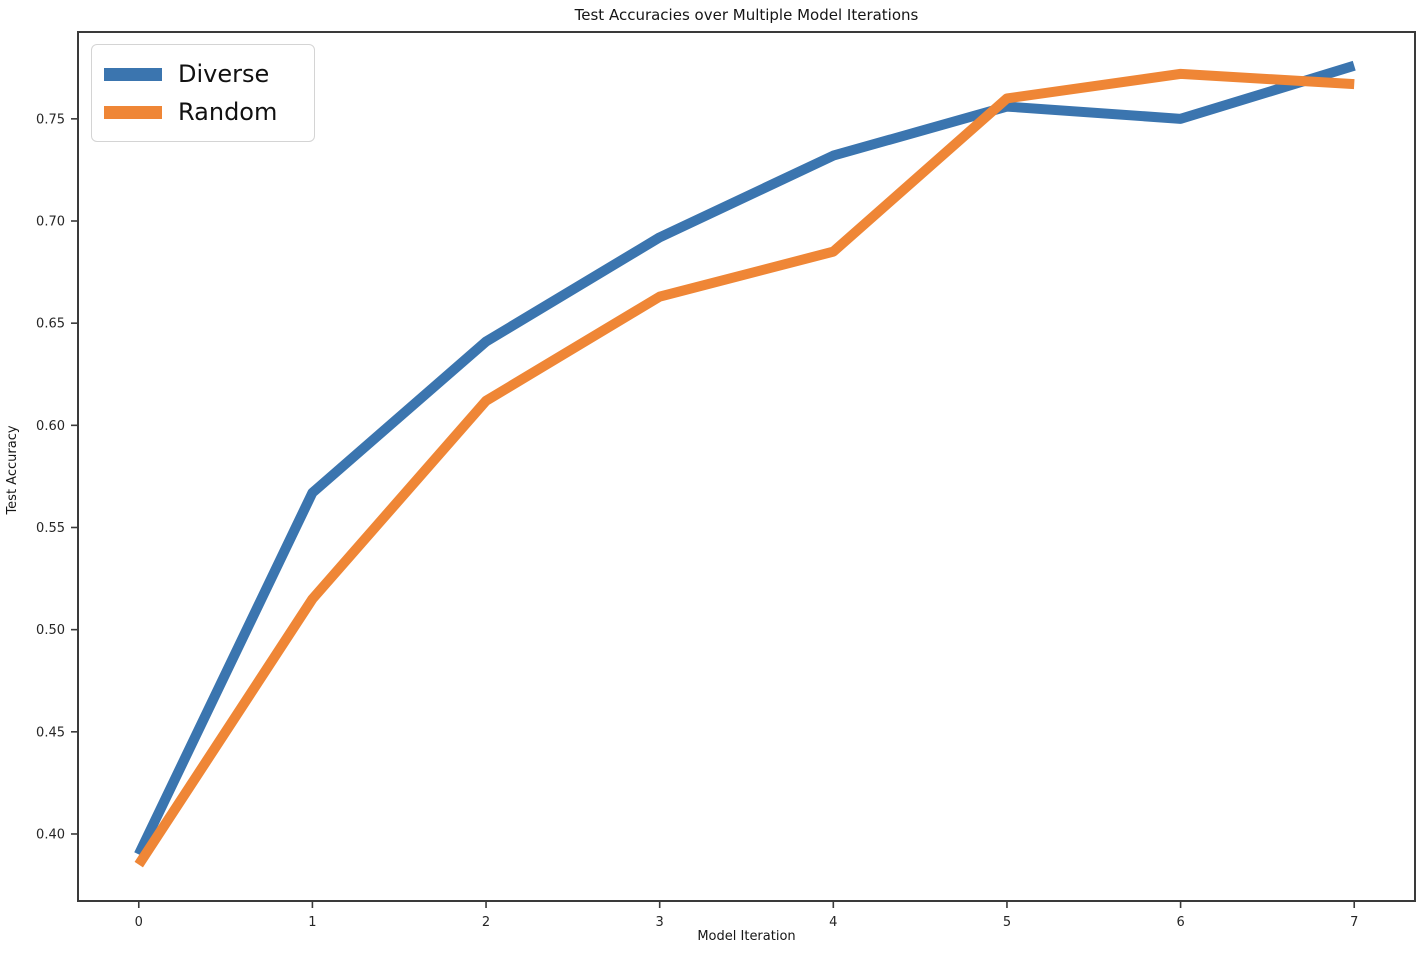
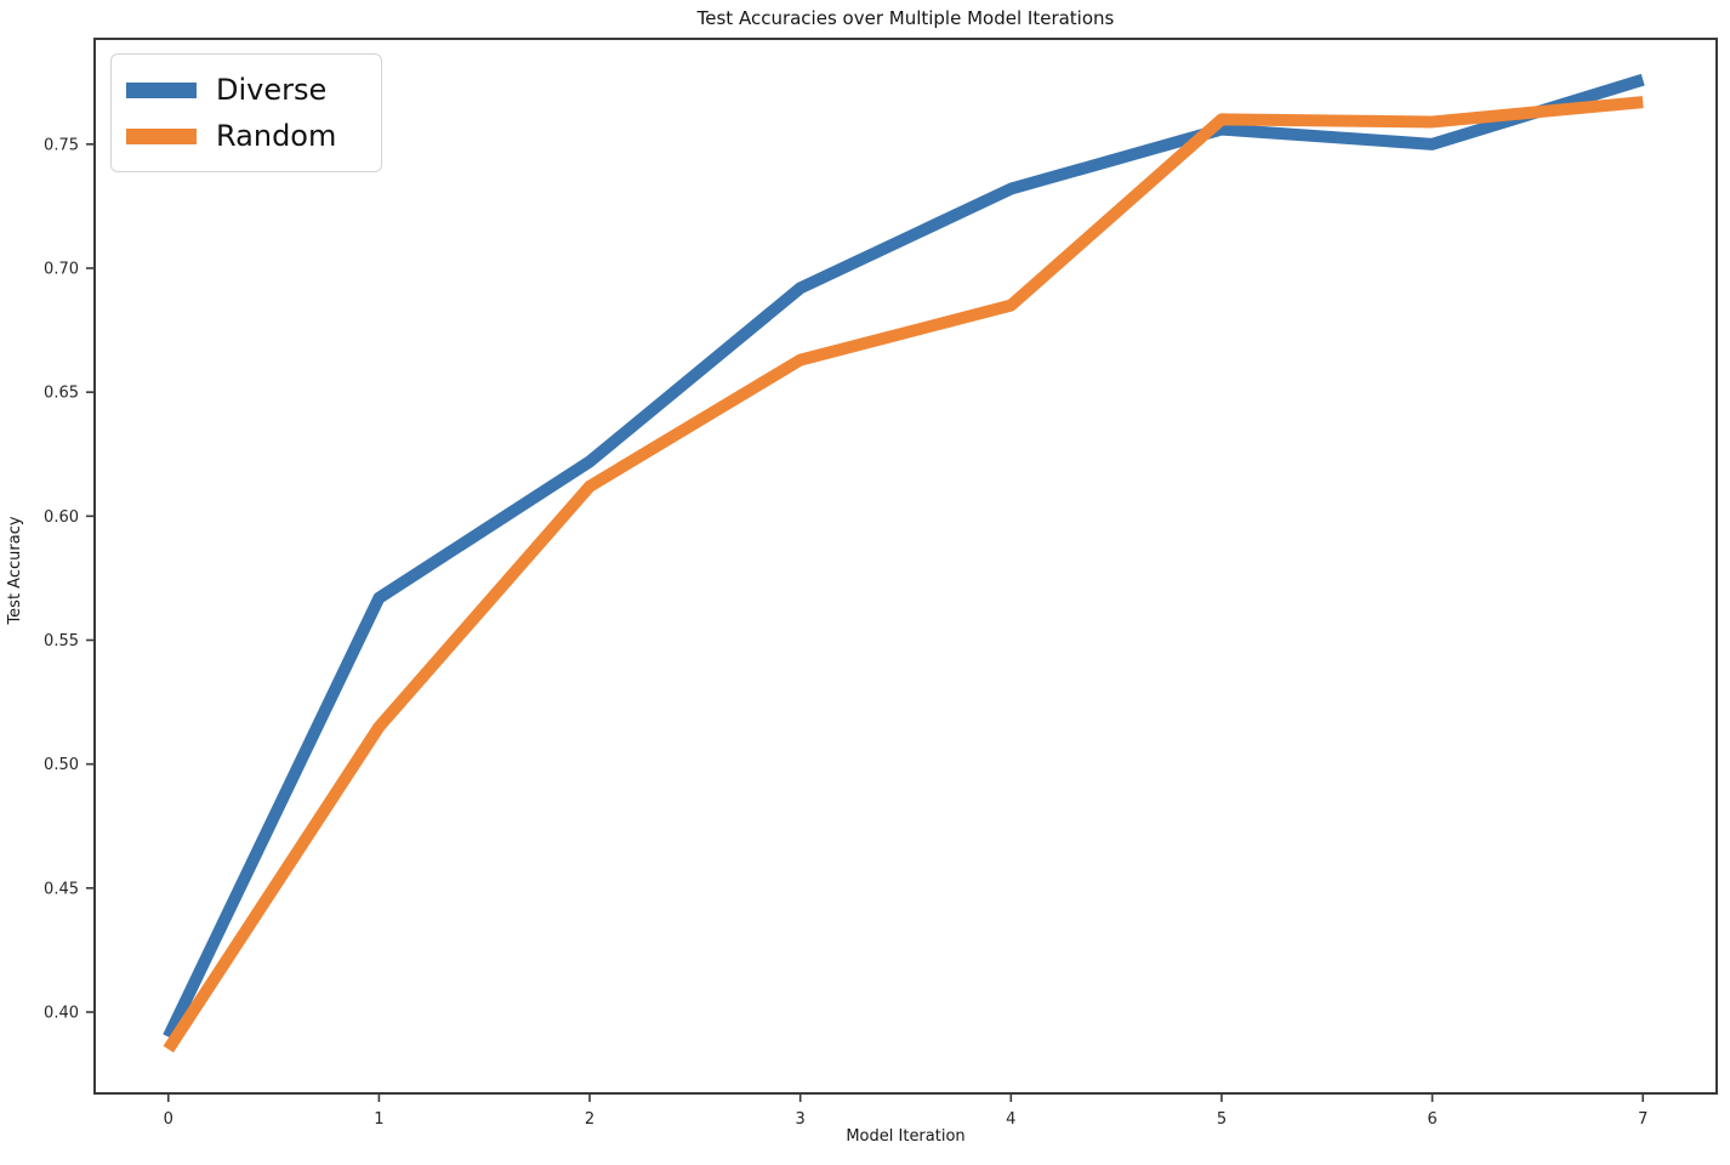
Diverse/2: 0.641 -> 0.622
Random/6: 0.772 -> 0.759
